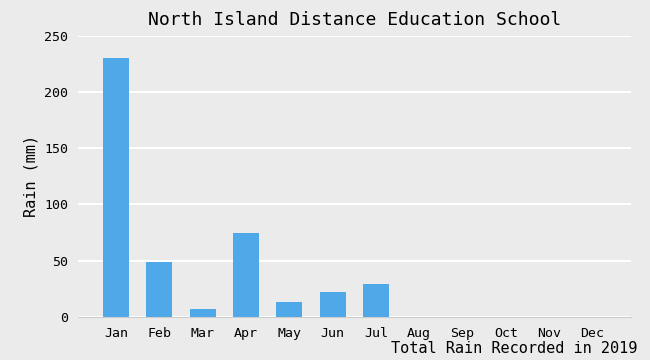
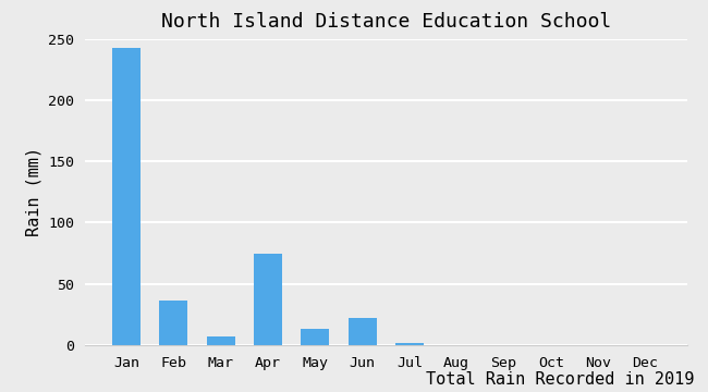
Jan: 230 -> 243
Feb: 49 -> 36
Jul: 29 -> 2
